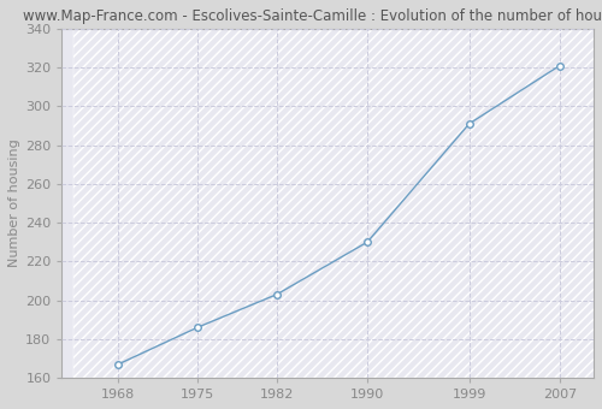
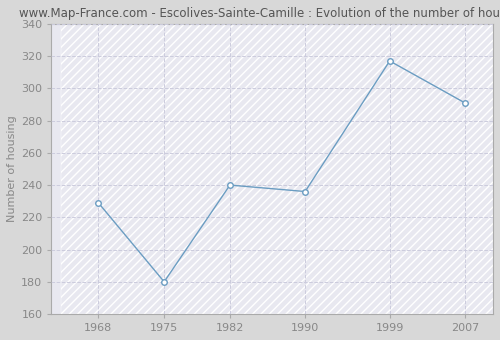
1968: 167 -> 229
1975: 186 -> 180
1982: 203 -> 240
1990: 230 -> 236
1999: 291 -> 317
2007: 321 -> 291
